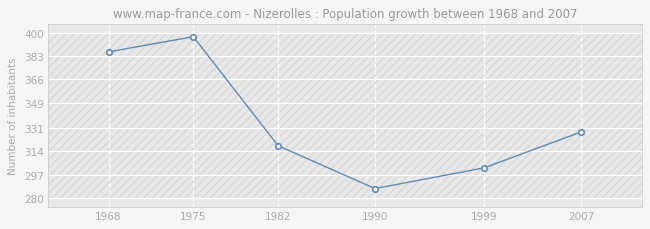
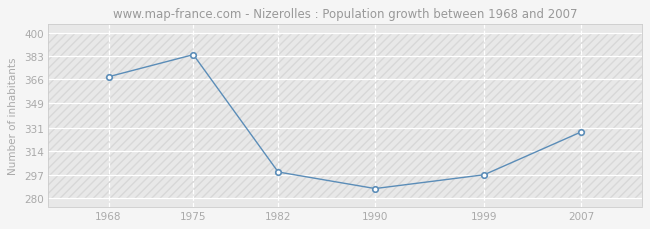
1968: 386 -> 368
1975: 397 -> 384
1982: 318 -> 299
1999: 302 -> 297
